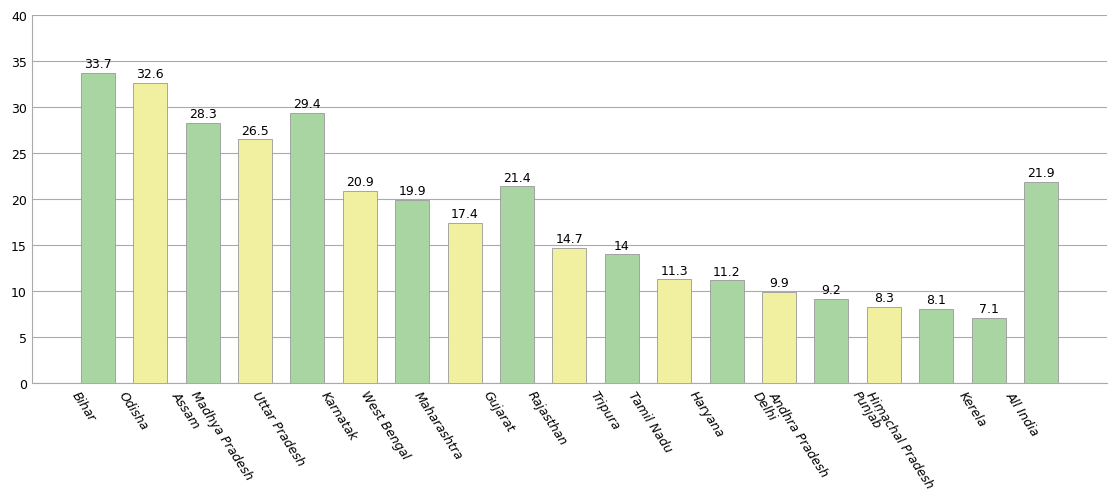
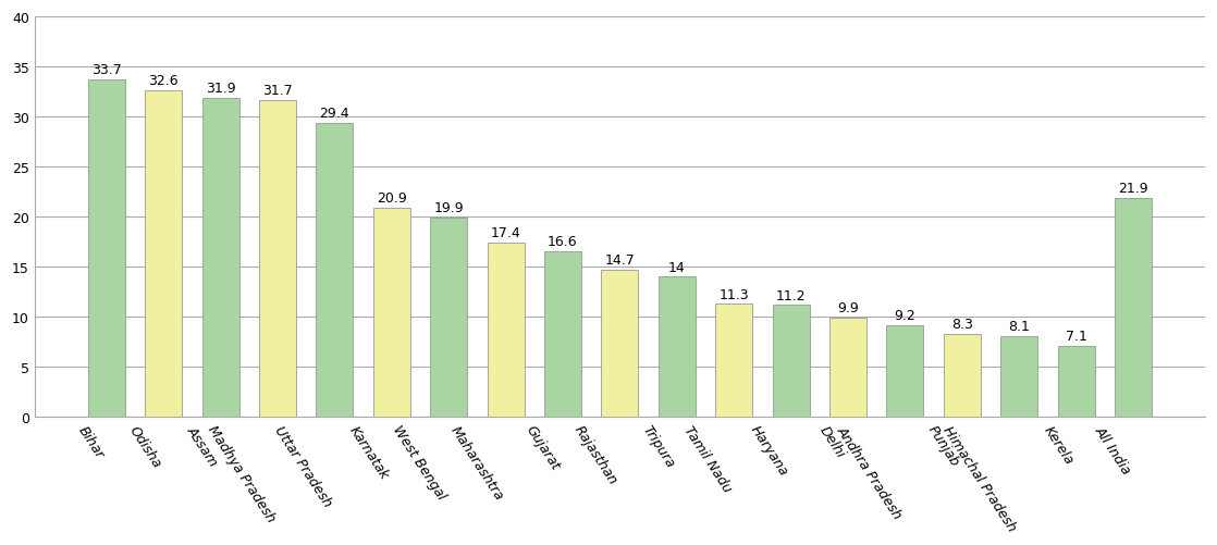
Assam: 28.3 -> 31.9
Madhya Pradesh: 26.5 -> 31.7
Gujarat: 21.4 -> 16.6
